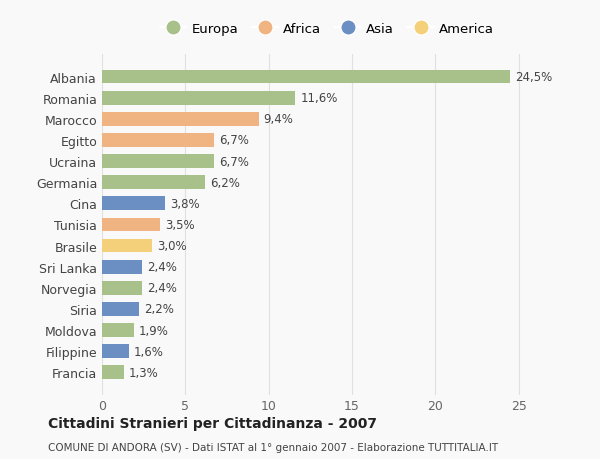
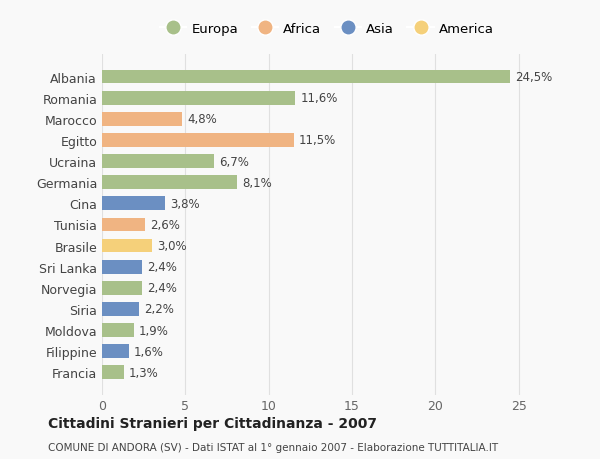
Marocco: 9,4% -> 4,8%
Egitto: 6,7% -> 11,5%
Germania: 6,2% -> 8,1%
Tunisia: 3,5% -> 2,6%
